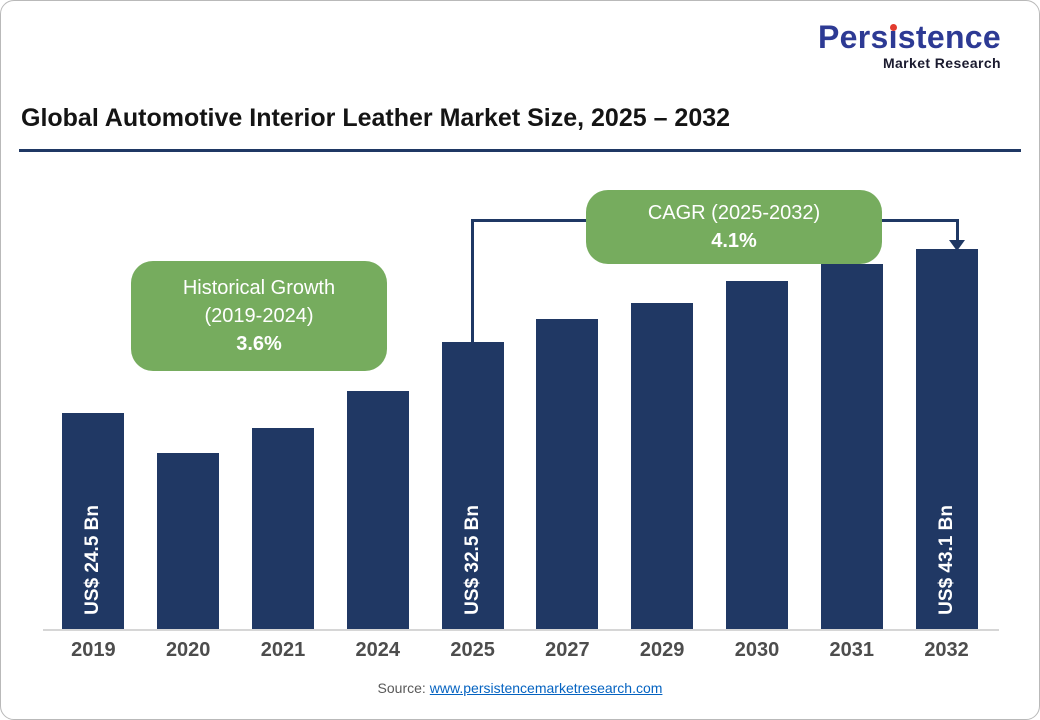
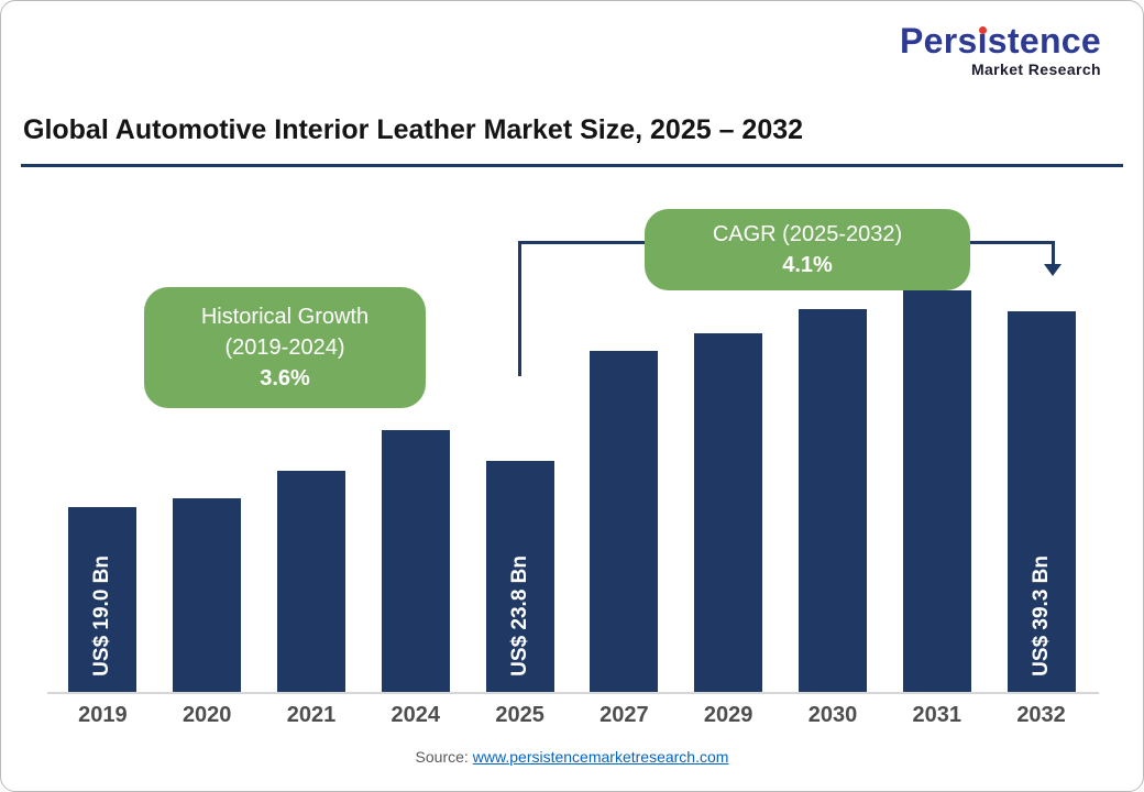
2019: 24.5 -> 19.0
2025: 32.5 -> 23.8
2032: 43.1 -> 39.3
